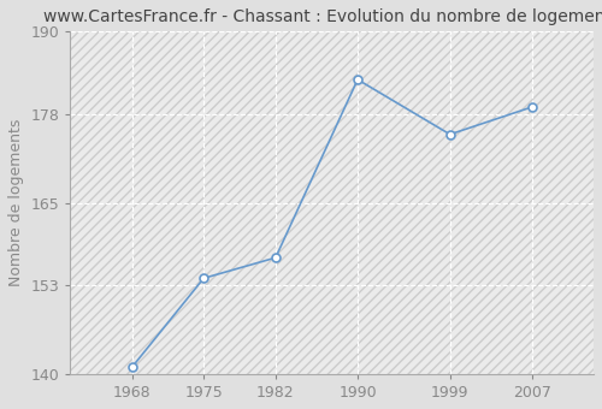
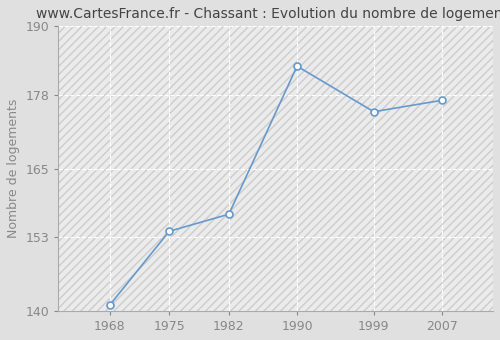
2007: 179 -> 177
